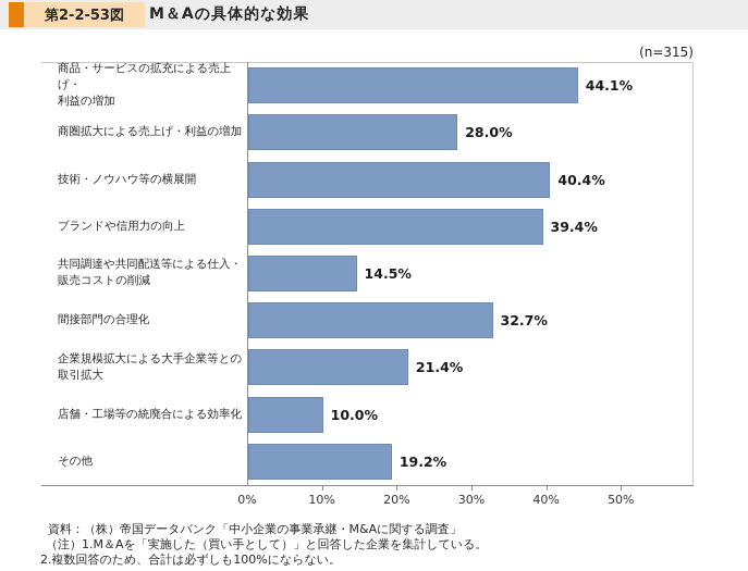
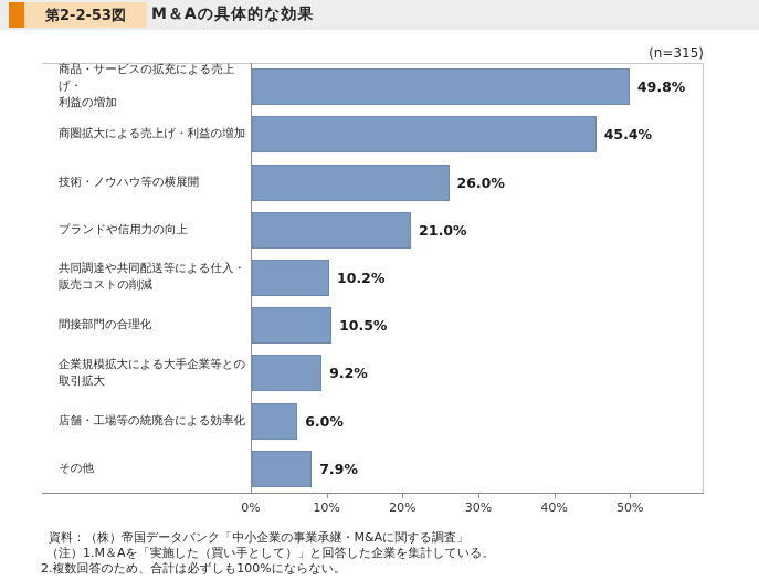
商品・サービスの拡充による売上げ・ 利益の増加: 44.1% -> 49.8%
商圏拡大による売上げ・利益の増加: 28.0% -> 45.4%
技術・ノウハウ等の横展開: 40.4% -> 26.0%
ブランドや信用力の向上: 39.4% -> 21.0%
共同調達や共同配送等による仕入・ 販売コストの削減: 14.5% -> 10.2%
間接部門の合理化: 32.7% -> 10.5%
企業規模拡大による大手企業等との 取引拡大: 21.4% -> 9.2%
店舗・工場等の統廃合による効率化: 10.0% -> 6.0%
その他: 19.2% -> 7.9%
